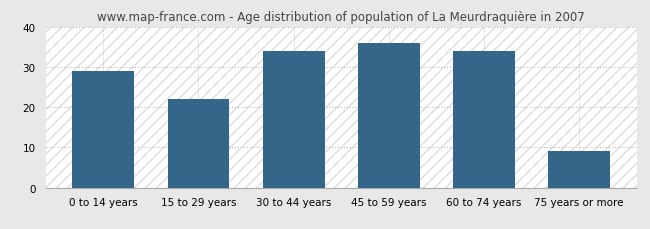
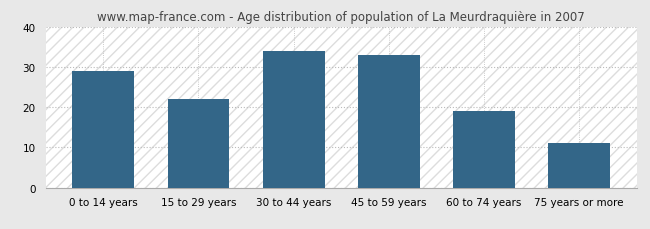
45 to 59 years: 36 -> 33
60 to 74 years: 34 -> 19
75 years or more: 9 -> 11
